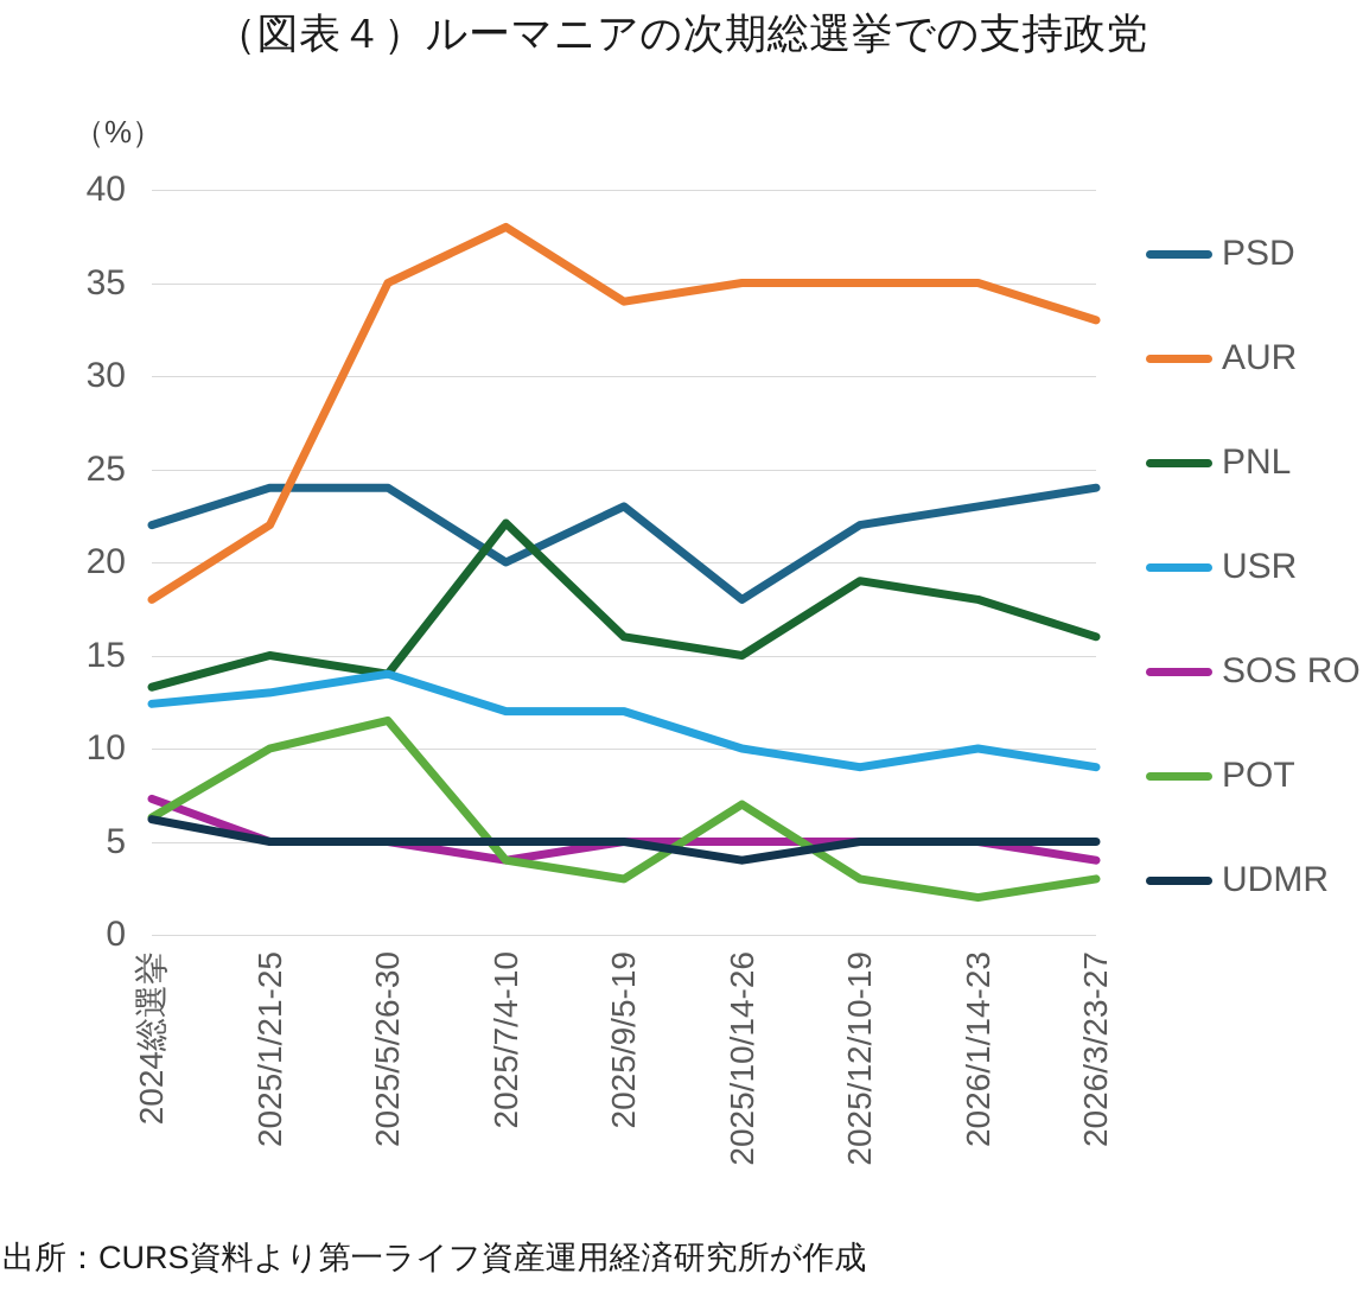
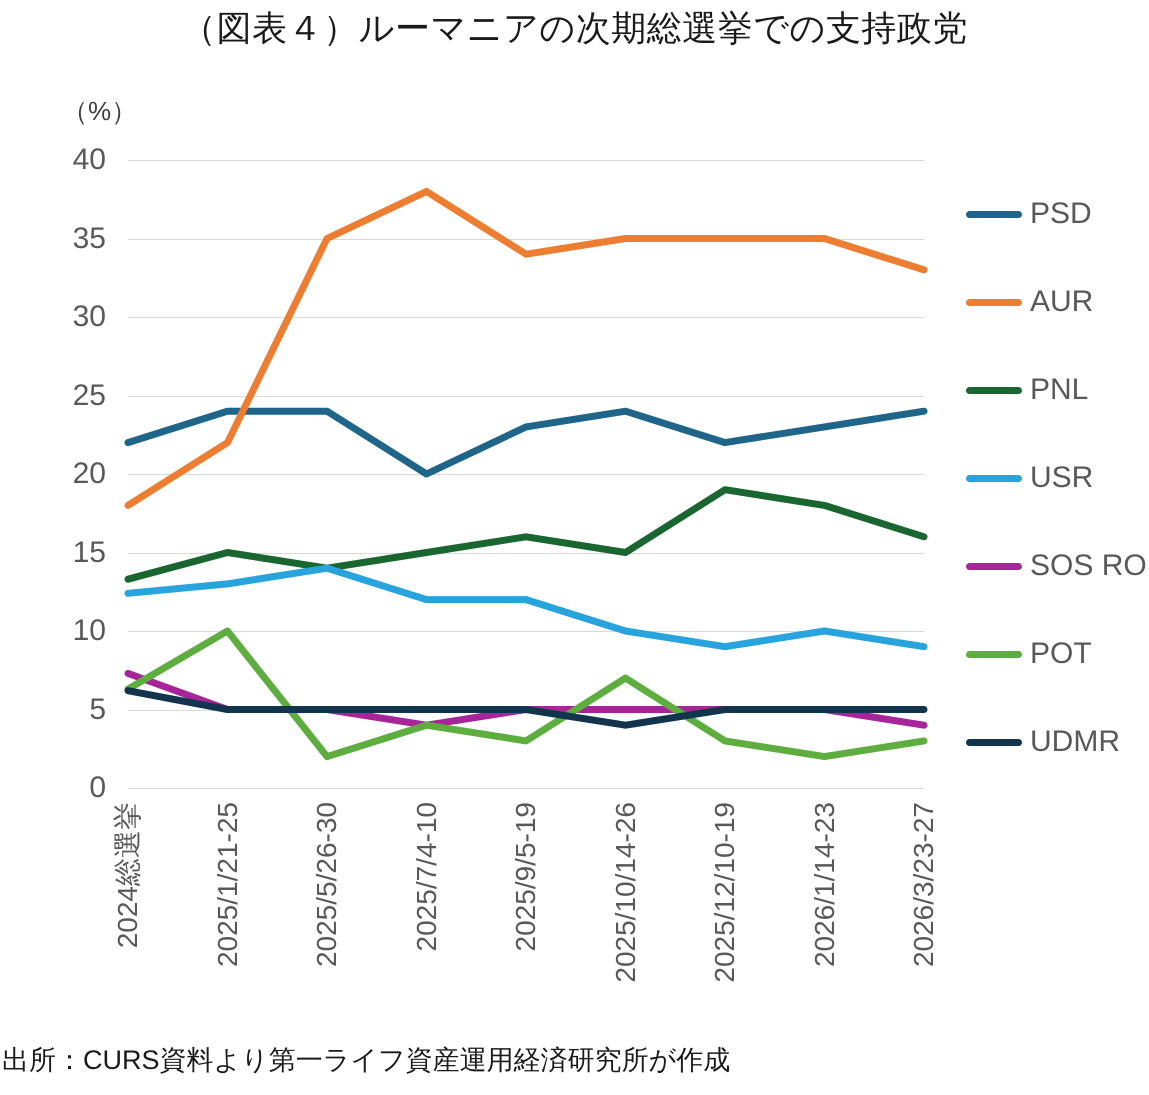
POT/2025/5/26-30: 11.5 -> 2.0
PNL/2025/7/4-10: 22.1 -> 15.0
PSD/2025/10/14-26: 18 -> 24
